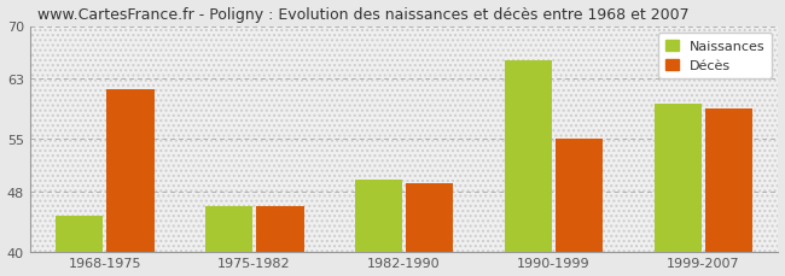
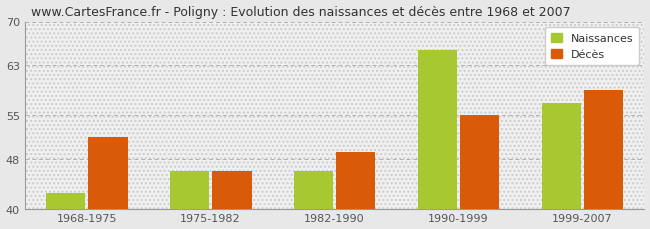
Naissances/1968-1975: 44.8 -> 42.5
Décès/1968-1975: 61.6 -> 51.5
Naissances/1982-1990: 49.6 -> 46.0
Naissances/1999-2007: 59.6 -> 57.0
